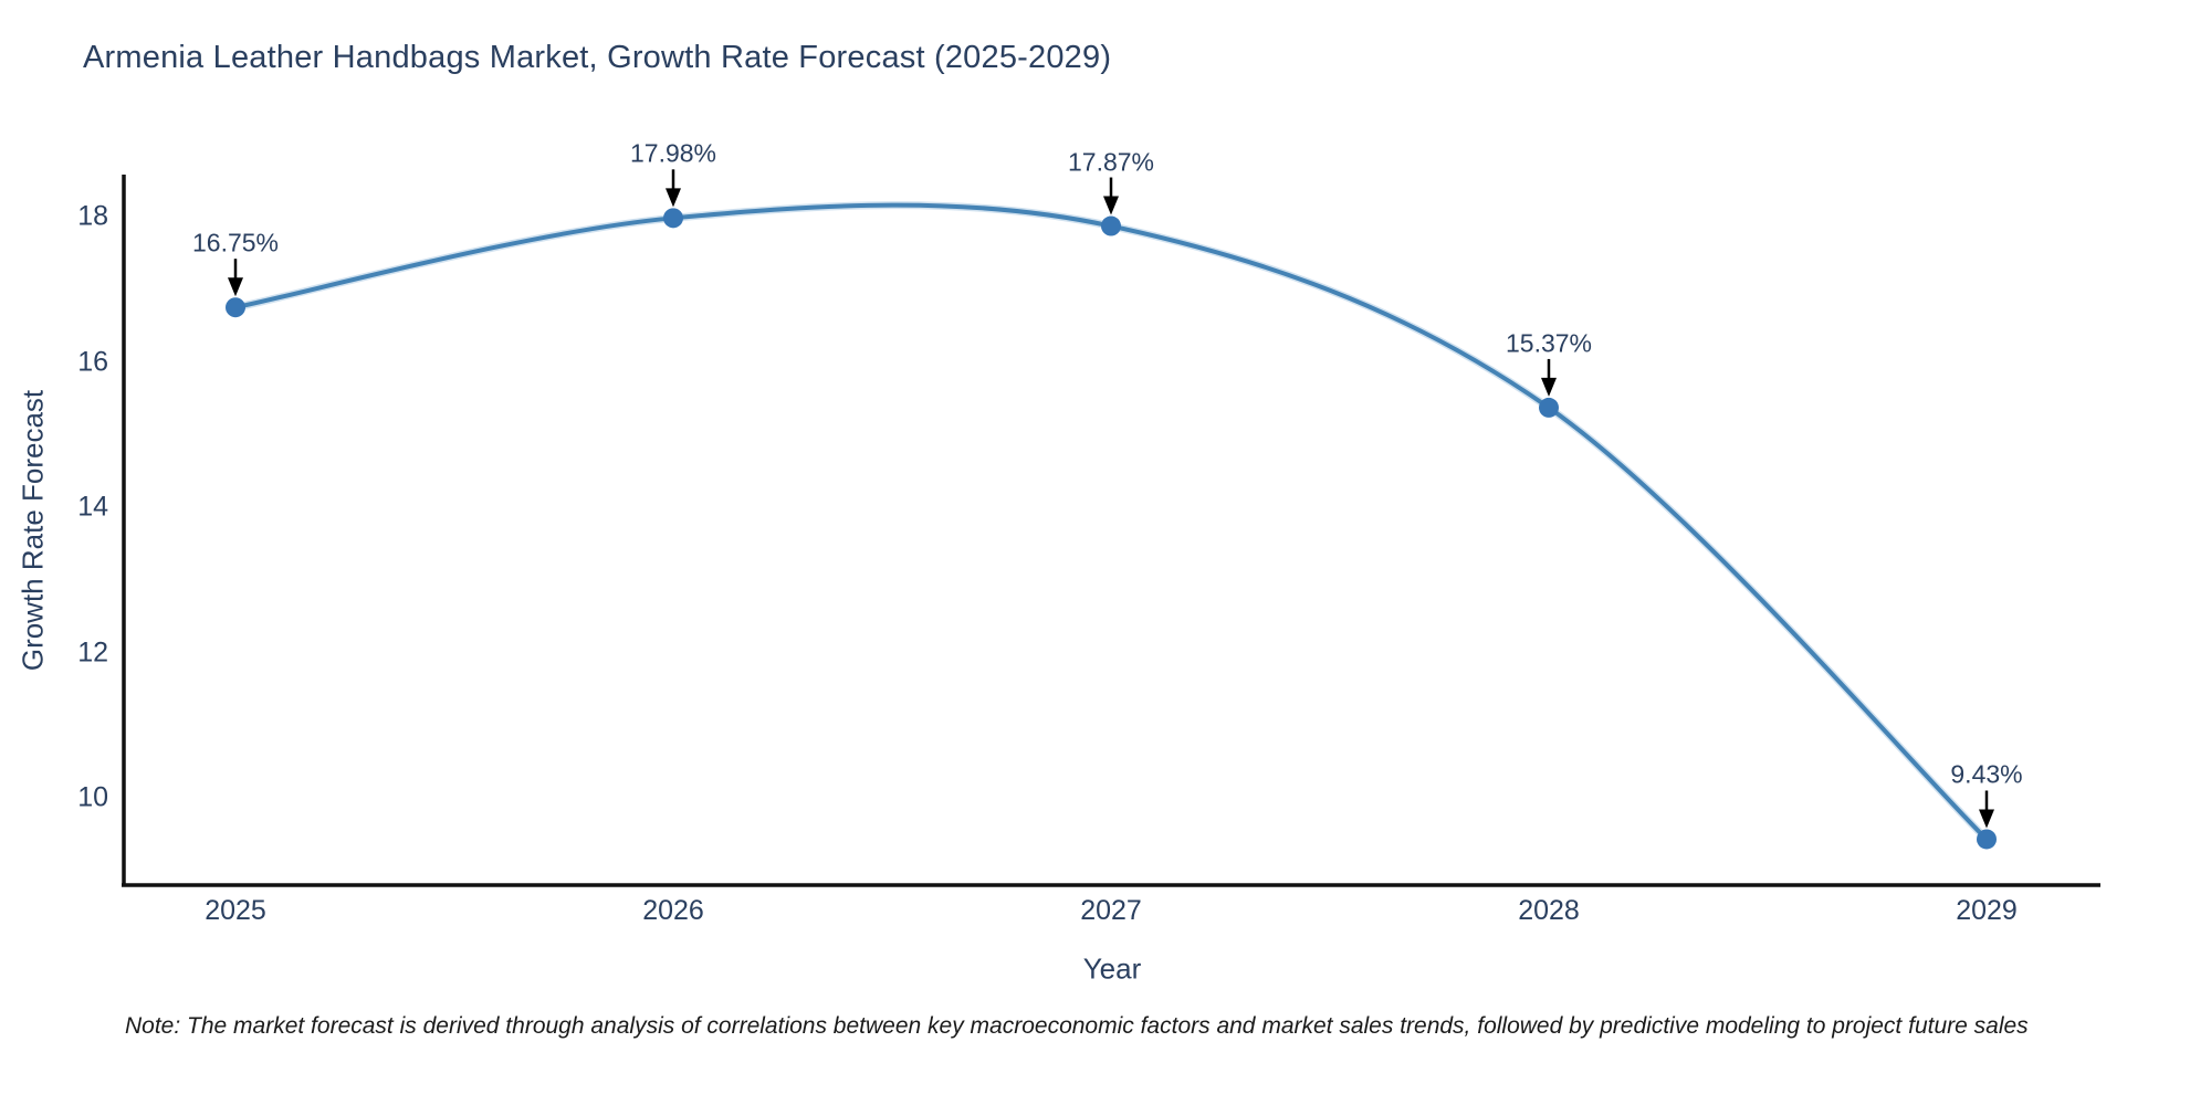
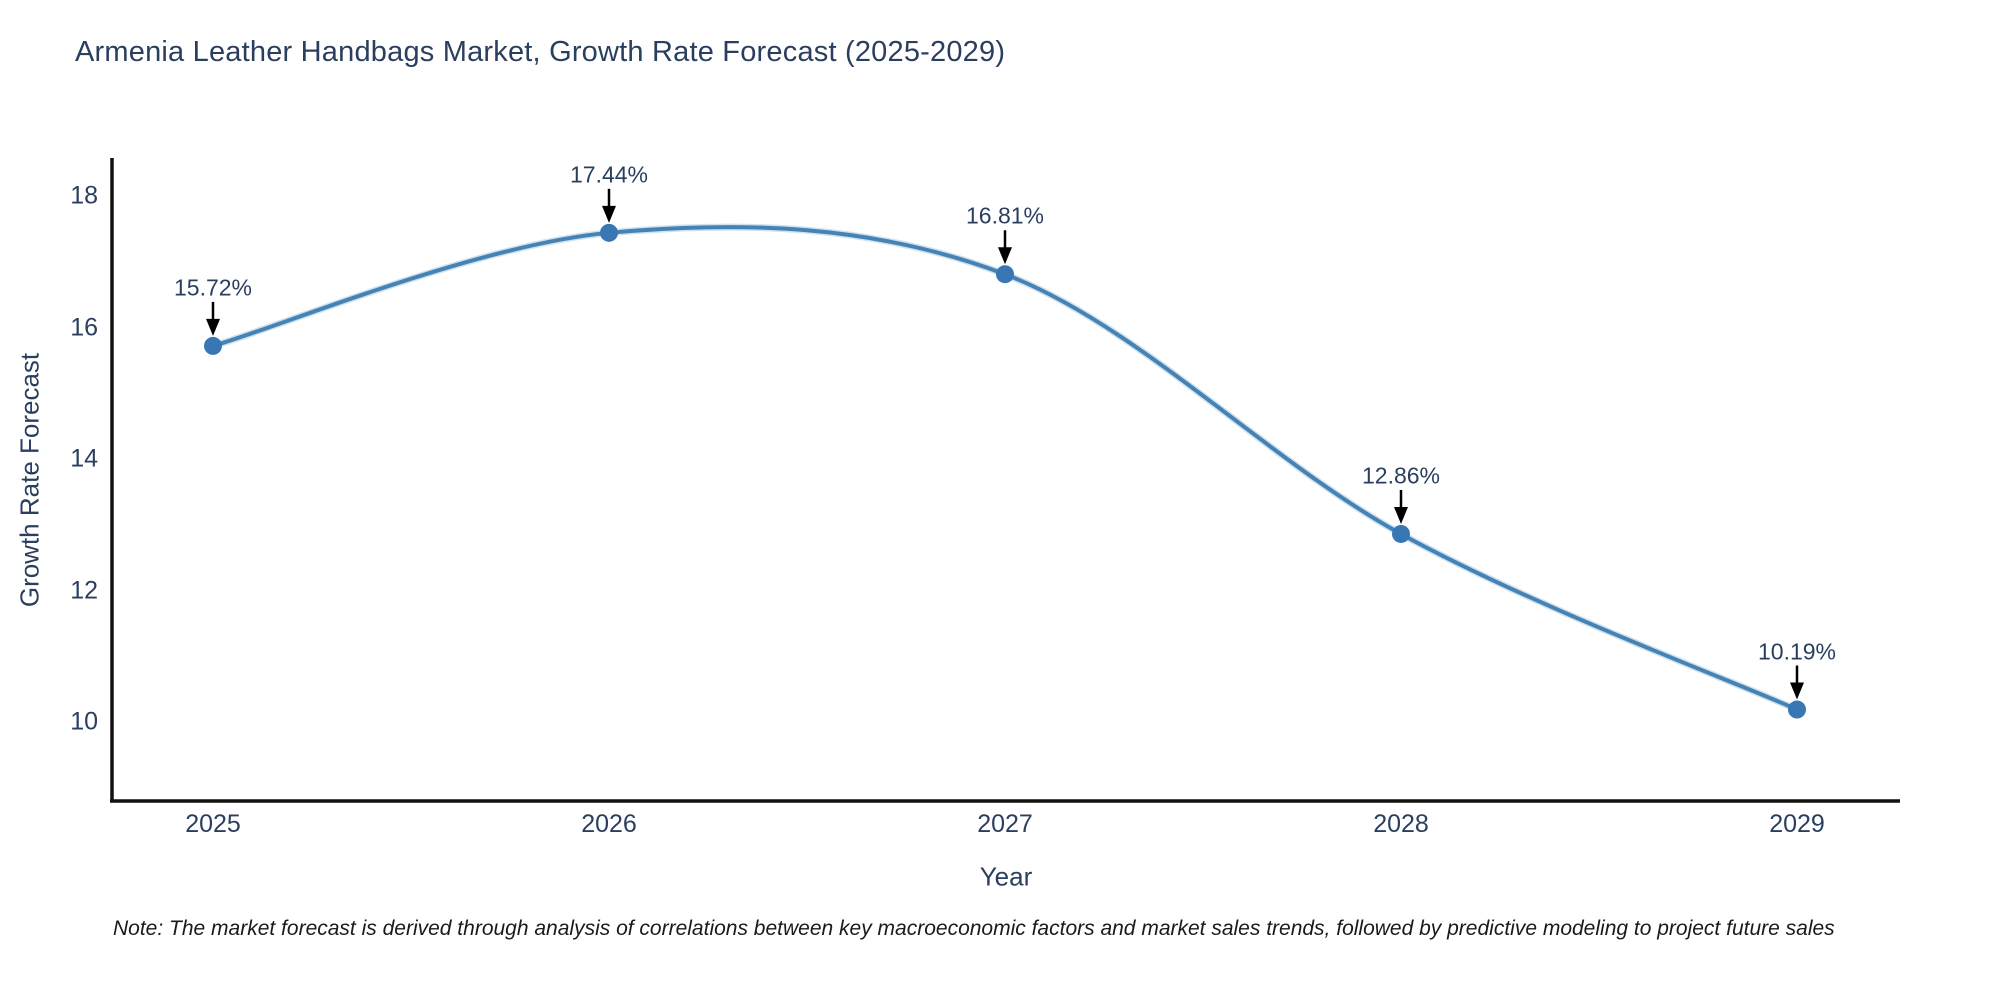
2025: 16.75% -> 15.72%
2026: 17.98% -> 17.44%
2027: 17.87% -> 16.81%
2028: 15.37% -> 12.86%
2029: 9.43% -> 10.19%
